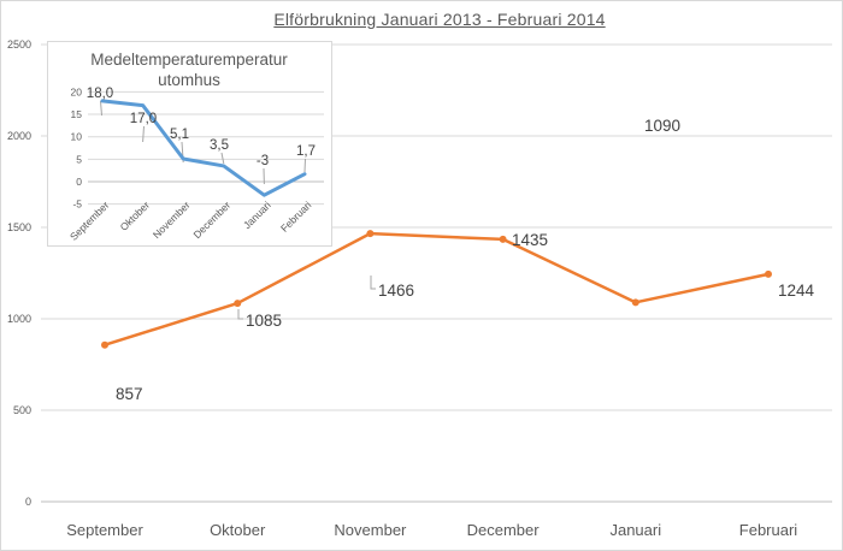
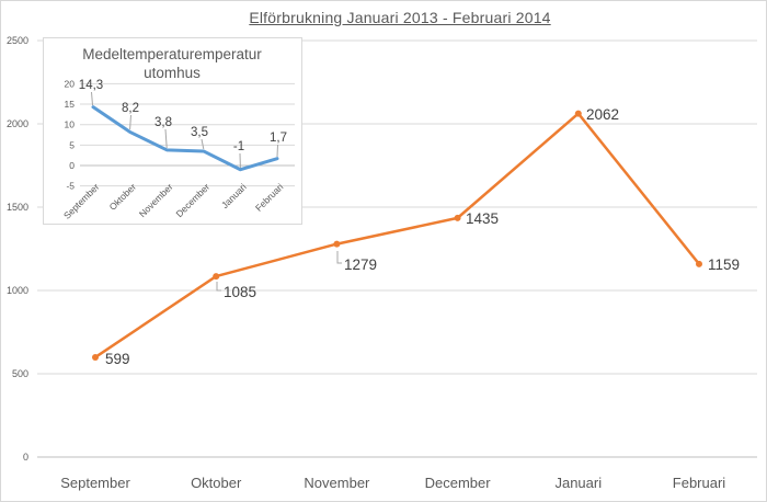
Elförbrukning Januari 2013 - Februari 2014/September: 857 -> 599
Elförbrukning Januari 2013 - Februari 2014/November: 1466 -> 1279
Elförbrukning Januari 2013 - Februari 2014/Januari: 1090 -> 2062
Elförbrukning Januari 2013 - Februari 2014/Februari: 1244 -> 1159
Medeltemperaturemperatur utomhus/September: 18,0 -> 14,3
Medeltemperaturemperatur utomhus/Oktober: 17,0 -> 8,2
Medeltemperaturemperatur utomhus/November: 5,1 -> 3,8
Medeltemperaturemperatur utomhus/Januari: -3 -> -1
